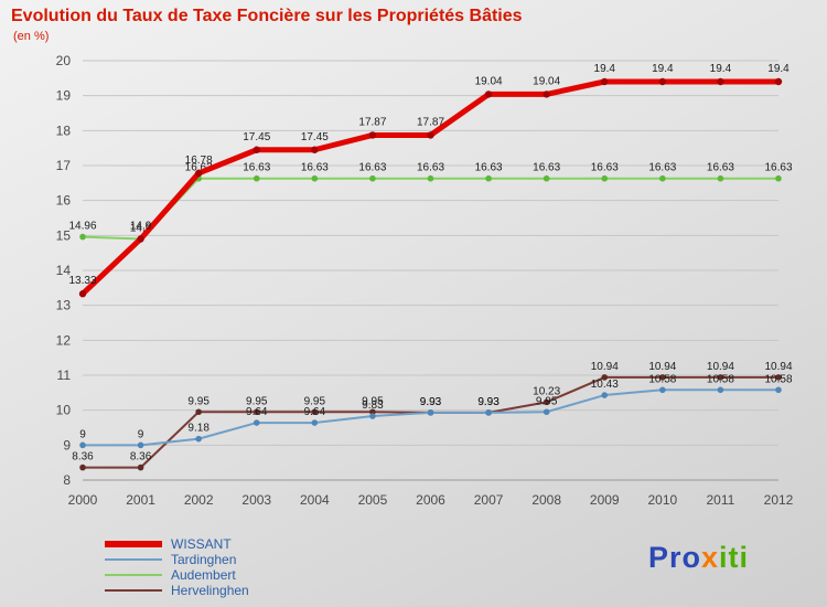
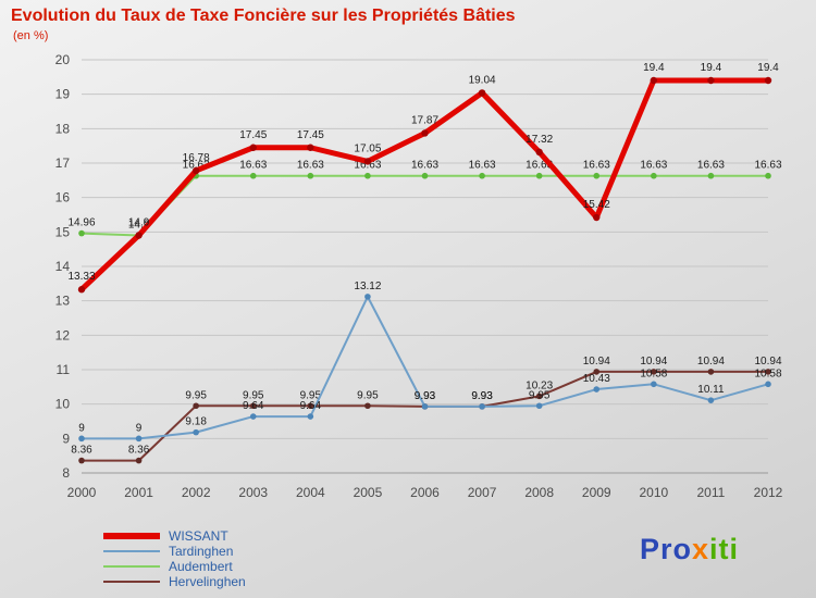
WISSANT/2005: 17.87 -> 17.05
Tardinghen/2005: 9.83 -> 13.12
WISSANT/2008: 19.04 -> 17.32
WISSANT/2009: 19.4 -> 15.42
Tardinghen/2011: 10.58 -> 10.11
